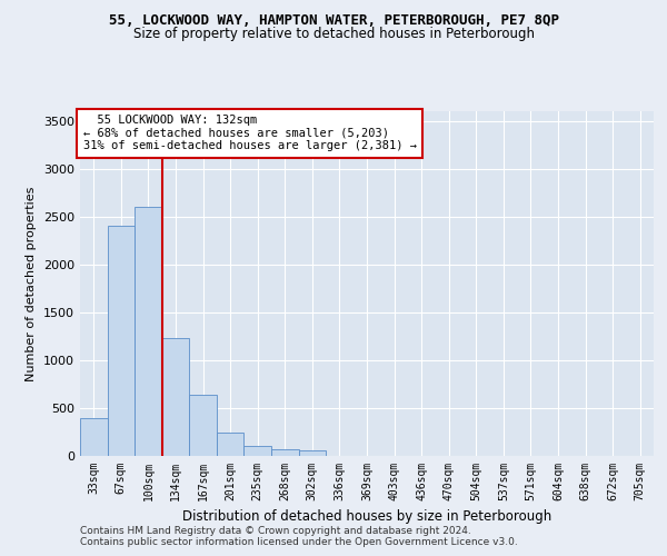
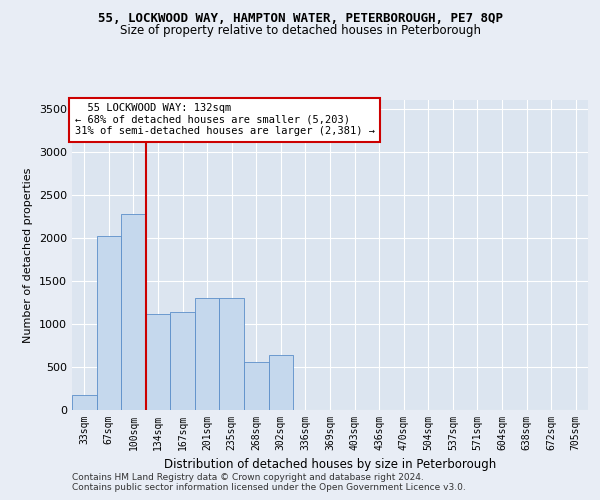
33sqm: 390 -> 180
67sqm: 2400 -> 2020
100sqm: 2600 -> 2280
134sqm: 1230 -> 1120
167sqm: 640 -> 1140
201sqm: 240 -> 1300
235sqm: 110 -> 1300
268sqm: 70 -> 560
302sqm: 60 -> 640
